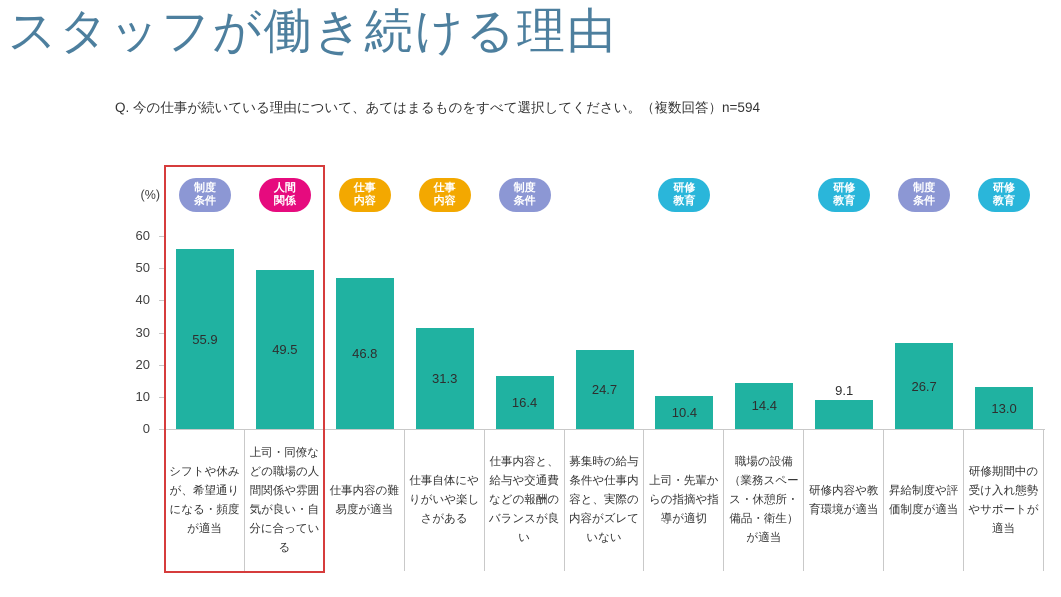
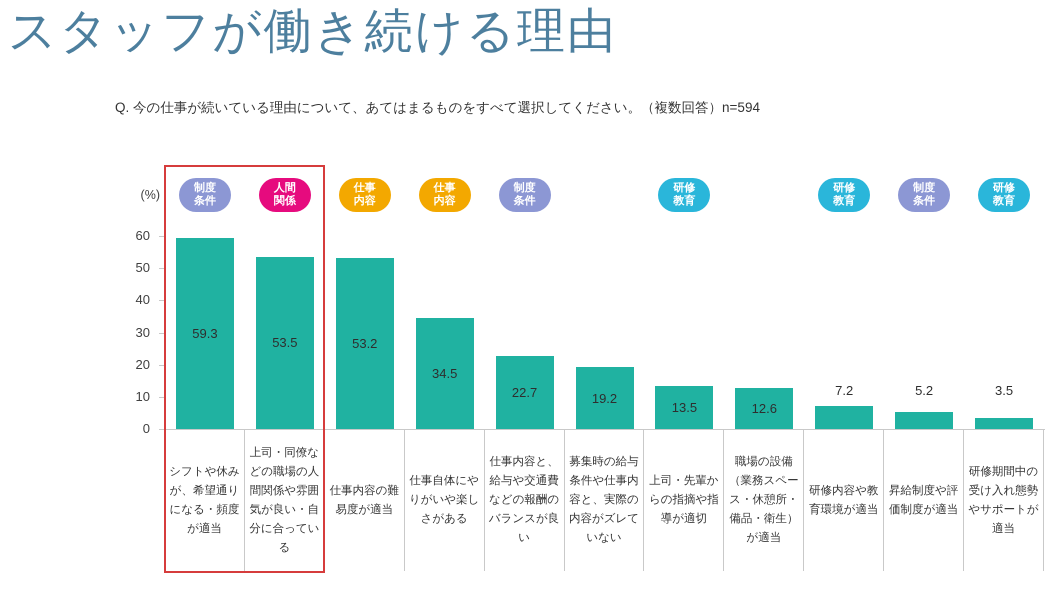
シフトや休みが、希望通りになる・頻度が適当: 55.9 -> 59.3
上司・同僚などの職場の人間関係や雰囲気が良い・自分に合っている: 49.5 -> 53.5
仕事内容の難易度が適当: 46.8 -> 53.2
仕事自体にやりがいや楽しさがある: 31.3 -> 34.5
仕事内容と、給与や交通費などの報酬のバランスが良い: 16.4 -> 22.7
募集時の給与条件や仕事内容と、実際の内容がズレていない: 24.7 -> 19.2
上司・先輩からの指摘や指導が適切: 10.4 -> 13.5
職場の設備（業務スペース・休憩所・備品・衛生）が適当: 14.4 -> 12.6
研修内容や教育環境が適当: 9.1 -> 7.2
昇給制度や評価制度が適当: 26.7 -> 5.2
研修期間中の受け入れ態勢やサポートが適当: 13.0 -> 3.5
